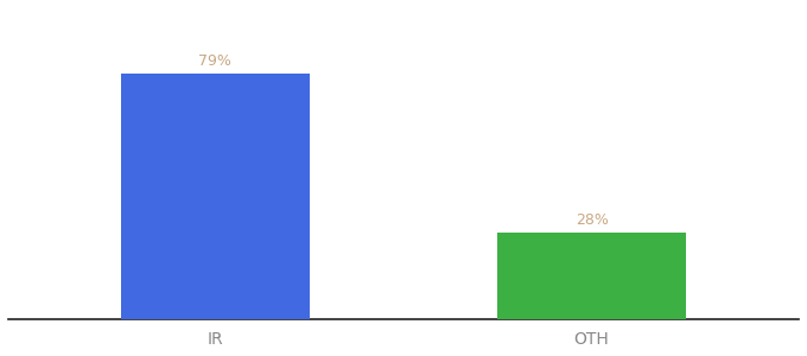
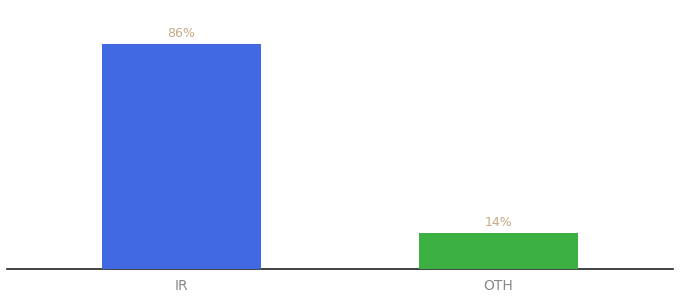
IR: 79% -> 86%
OTH: 28% -> 14%
